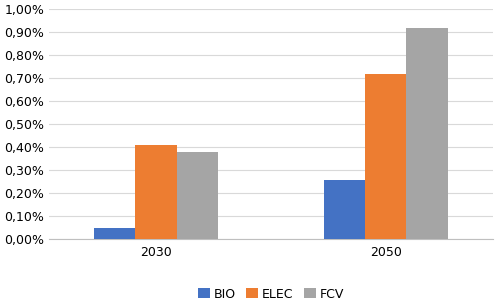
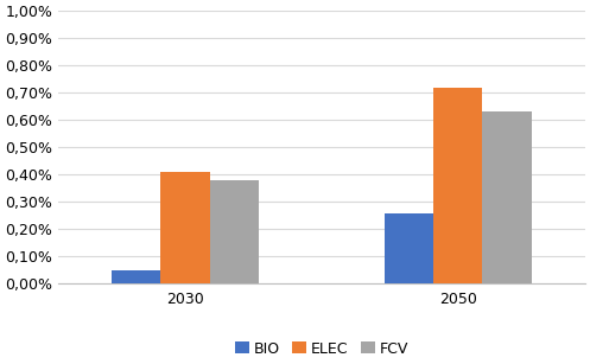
FCV/2050: 0,92% -> 0,63%
